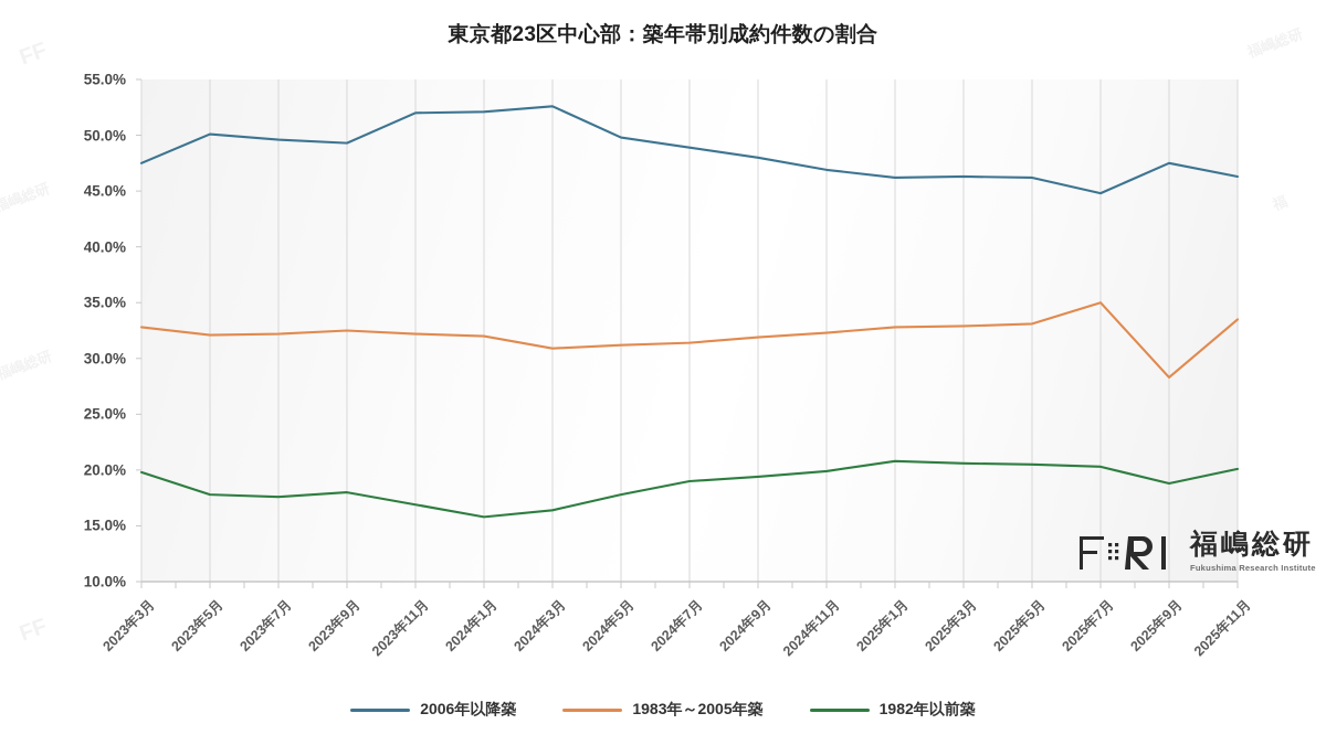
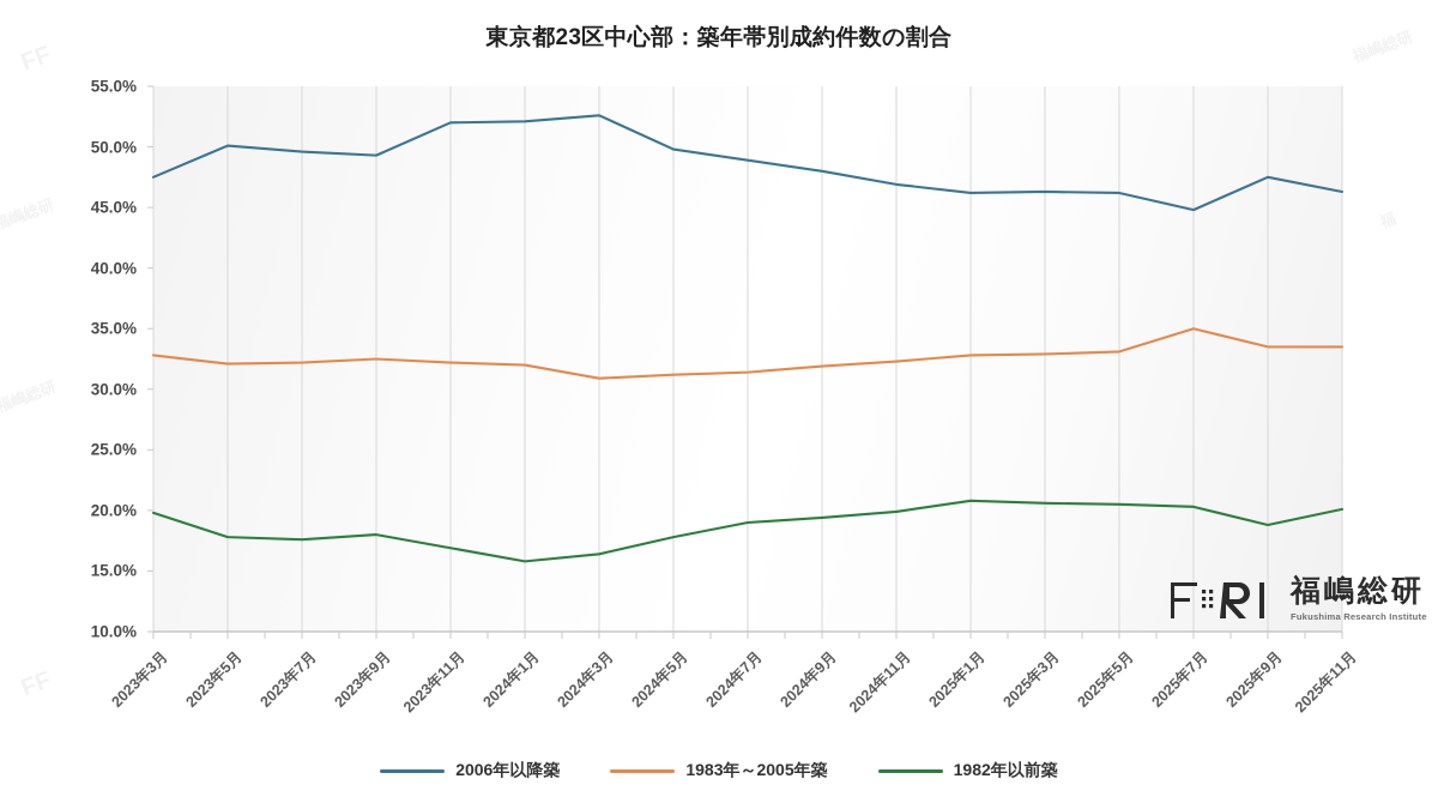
1983年～2005年築/2025年9月: 28.3% -> 33.5%
